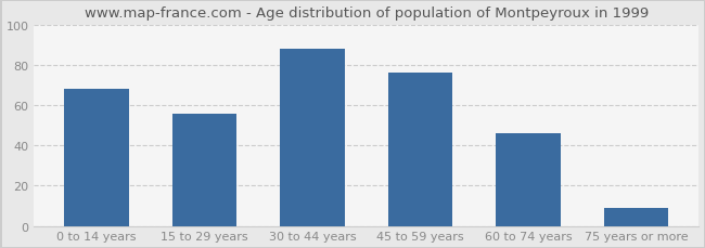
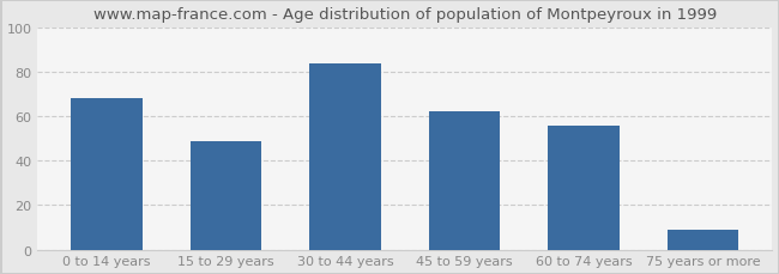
15 to 29 years: 56 -> 49
30 to 44 years: 88 -> 84
45 to 59 years: 76 -> 62
60 to 74 years: 46 -> 56
